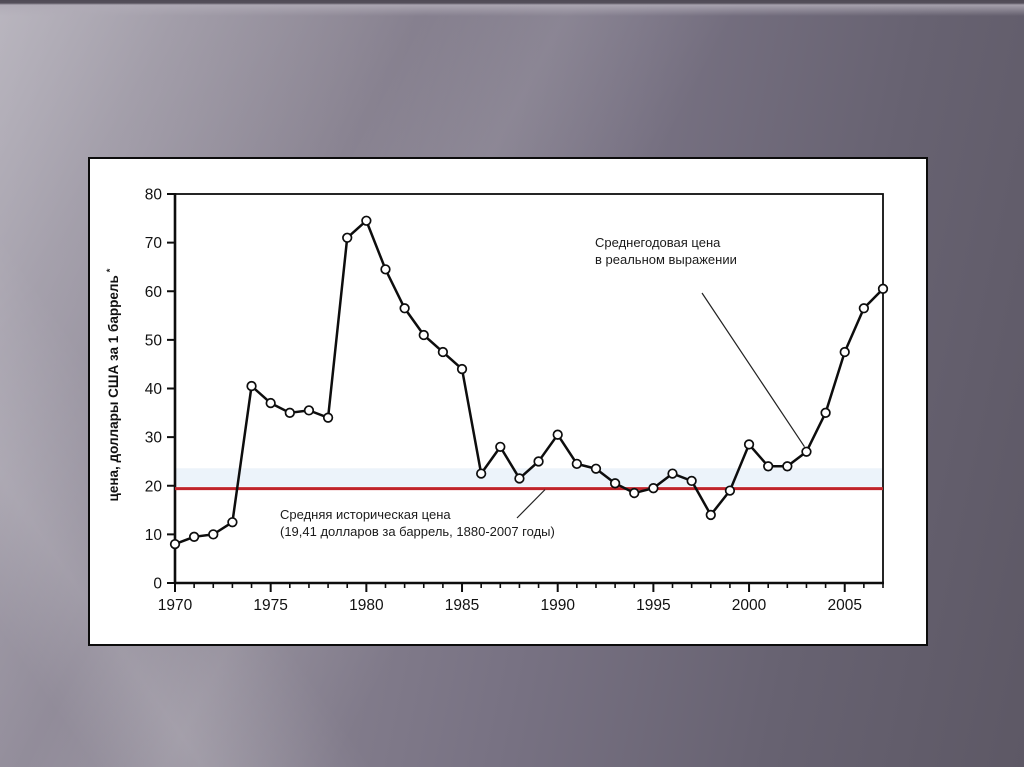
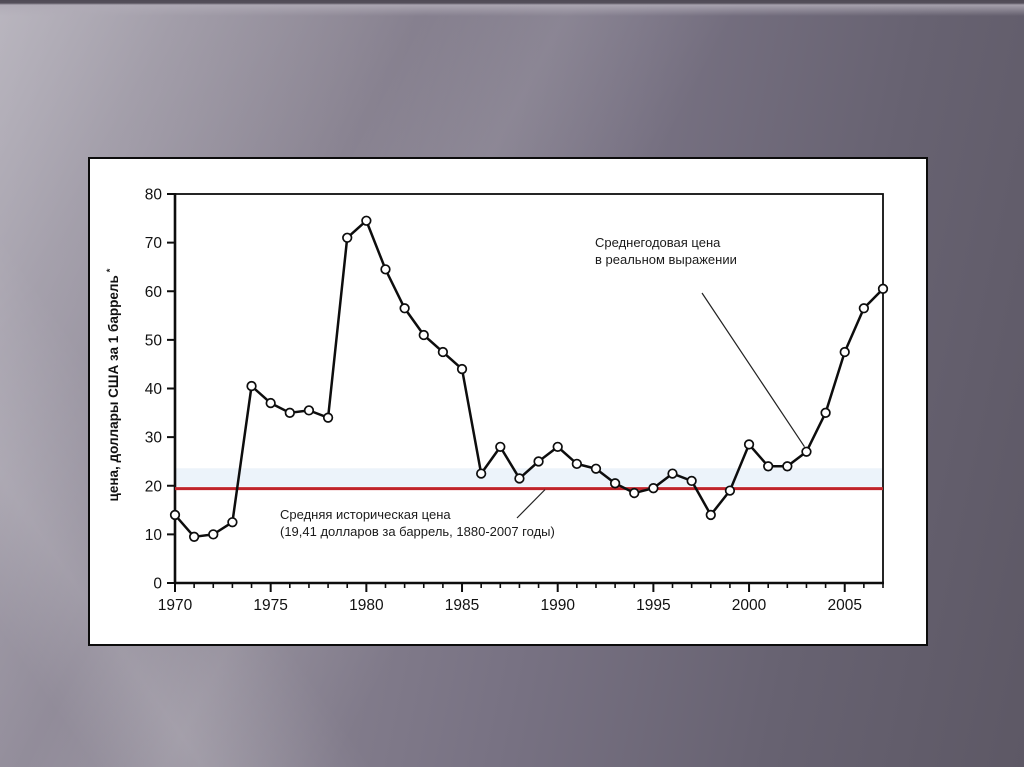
1970: 8 -> 14
1990: 30 -> 28
